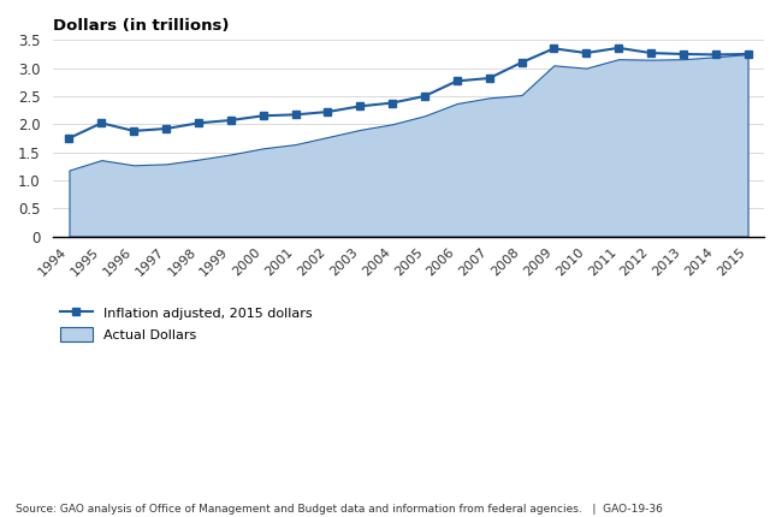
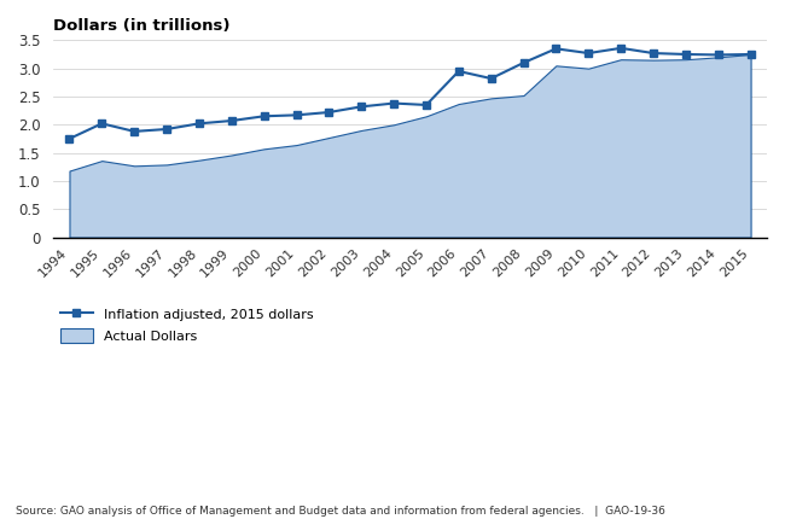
Inflation adjusted, 2015 dollars/2005: 2.50 -> 2.35
Inflation adjusted, 2015 dollars/2006: 2.77 -> 2.95
